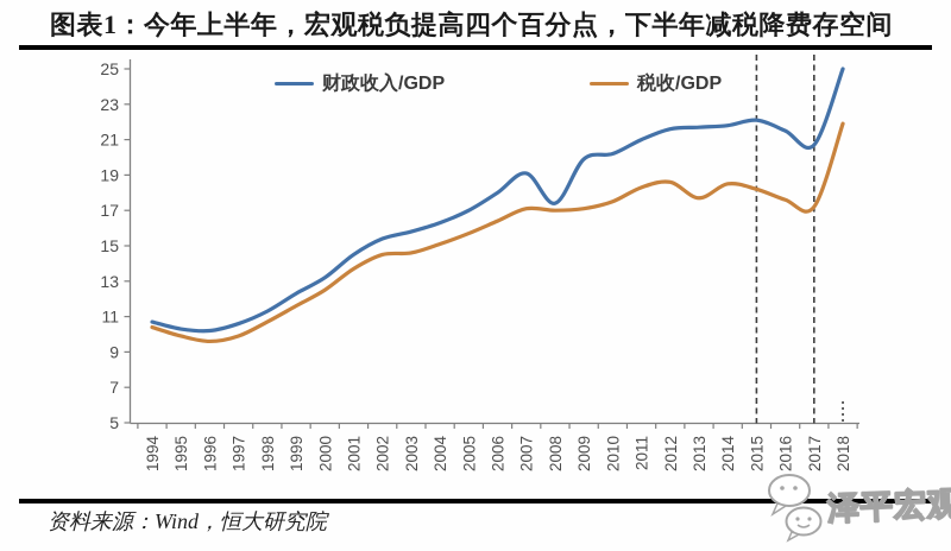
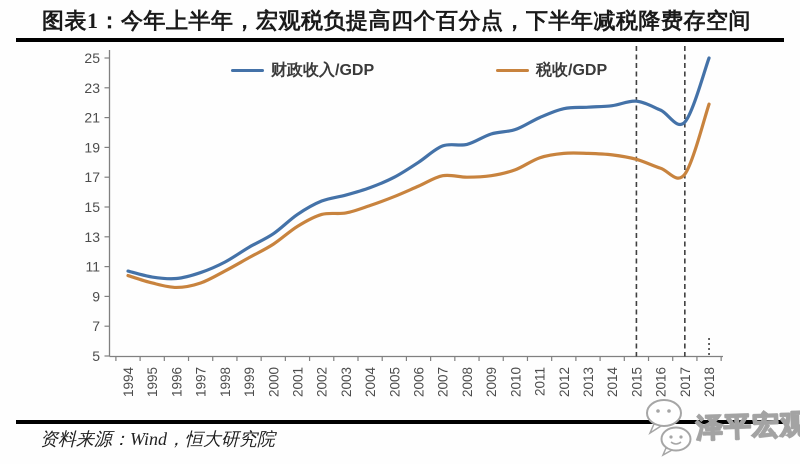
财政收入/GDP/2008: 17.4 -> 19.2
税收/GDP/2013: 17.7 -> 18.6
